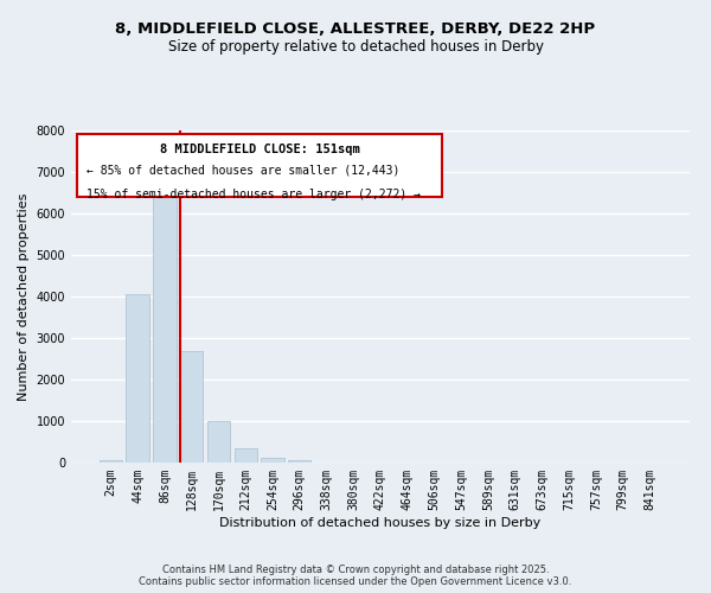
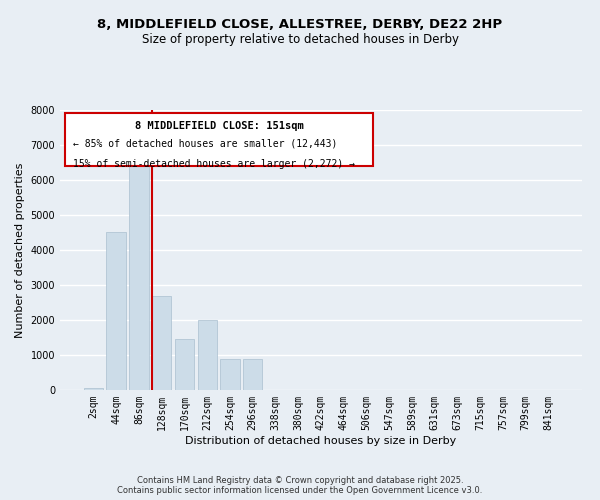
44sqm: 4050 -> 4500
170sqm: 1000 -> 1450
212sqm: 330 -> 2000
254sqm: 120 -> 900
296sqm: 50 -> 900
